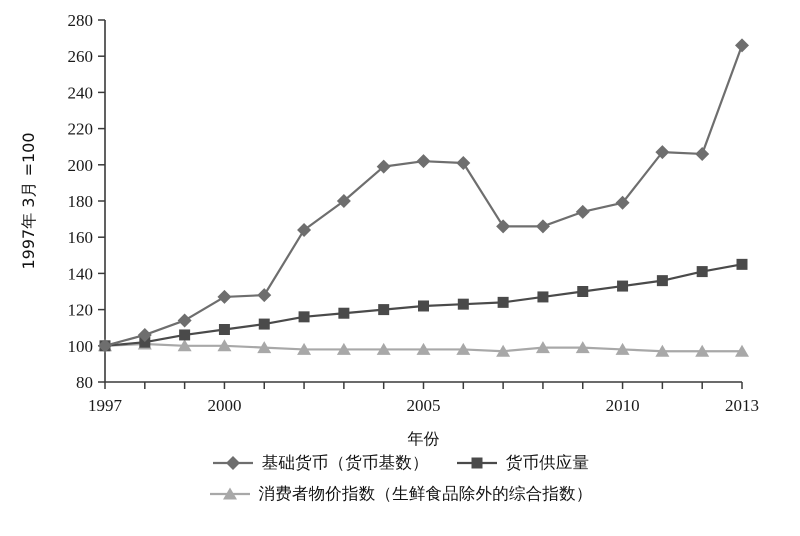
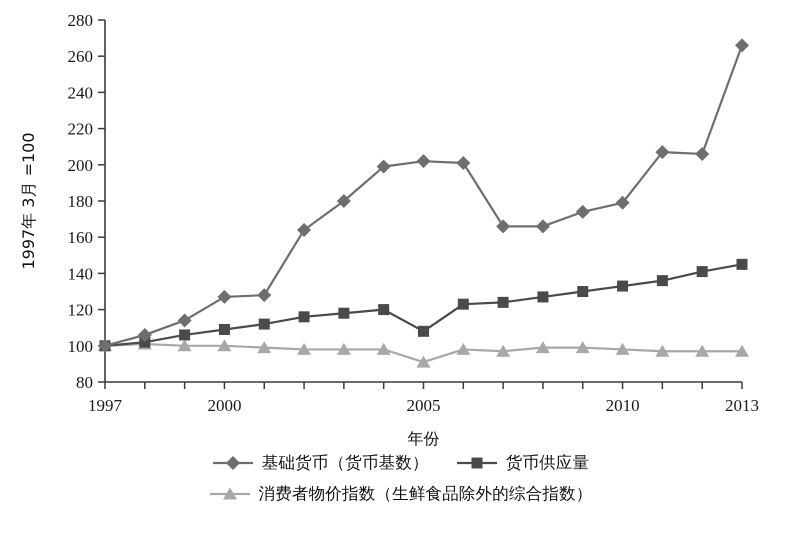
货币供应量/2005: 122 -> 108
消费者物价指数（生鲜食品除外的综合指数）/2005: 98 -> 91
